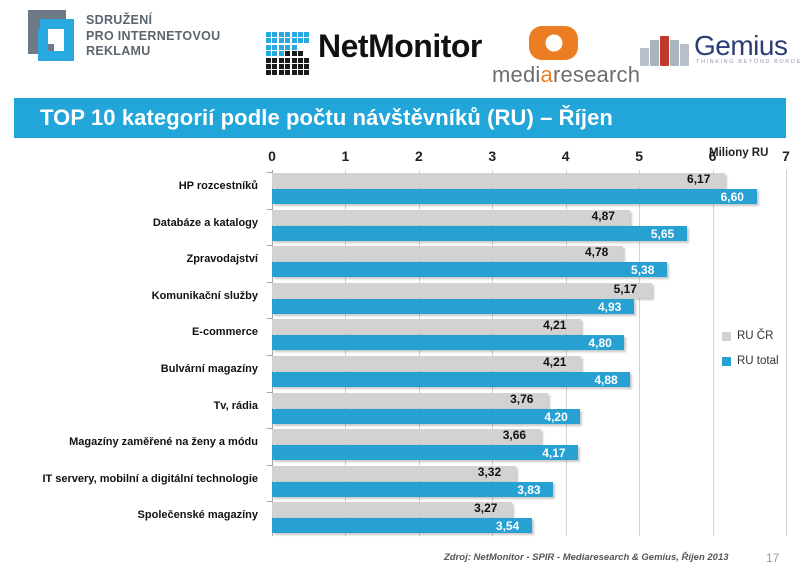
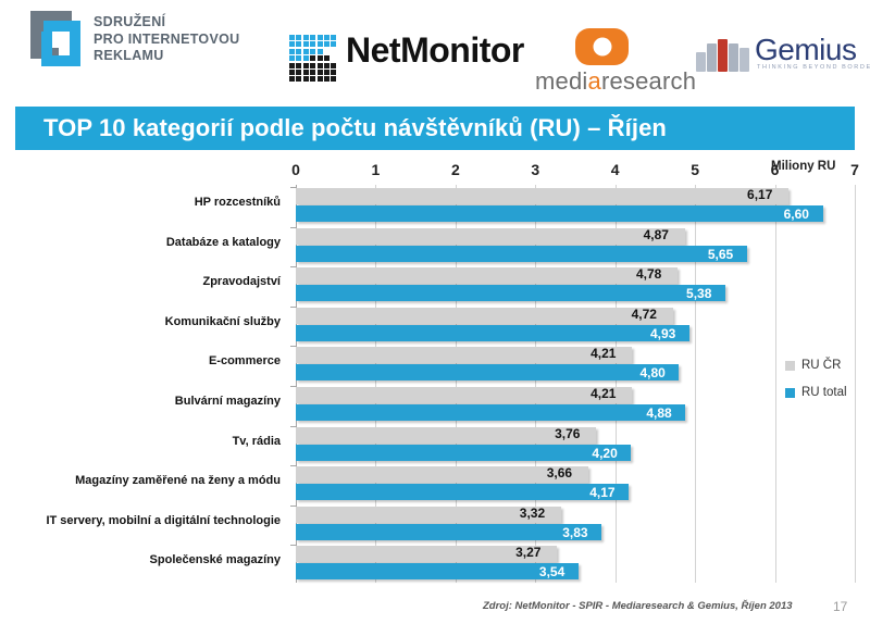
RU ČR/Komunikační služby: 5,17 -> 4,72
